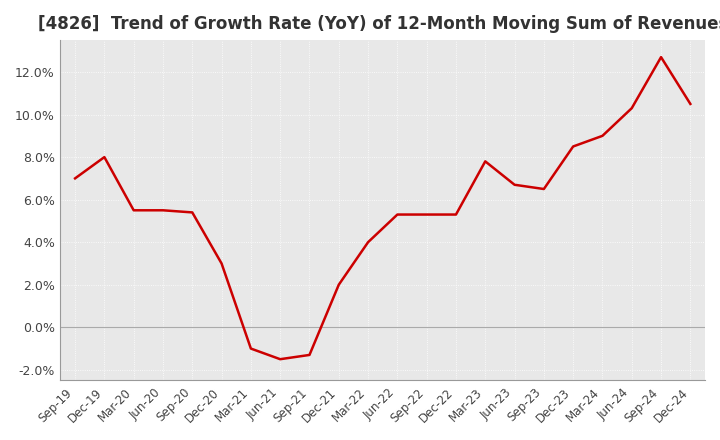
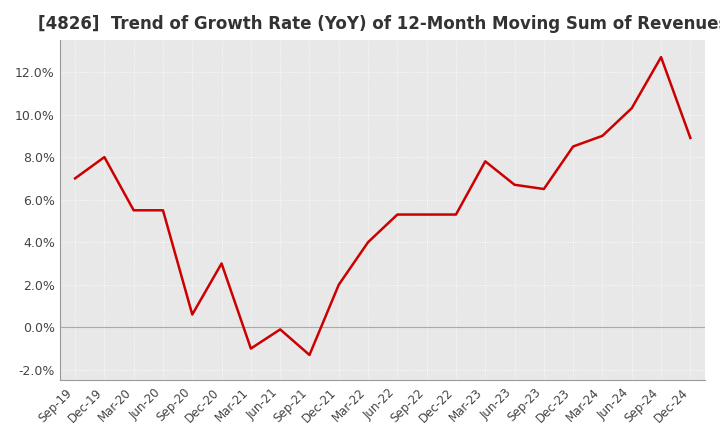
Sep-20: 5.4% -> 0.6%
Jun-21: -1.5% -> -0.1%
Dec-24: 10.5% -> 8.9%
